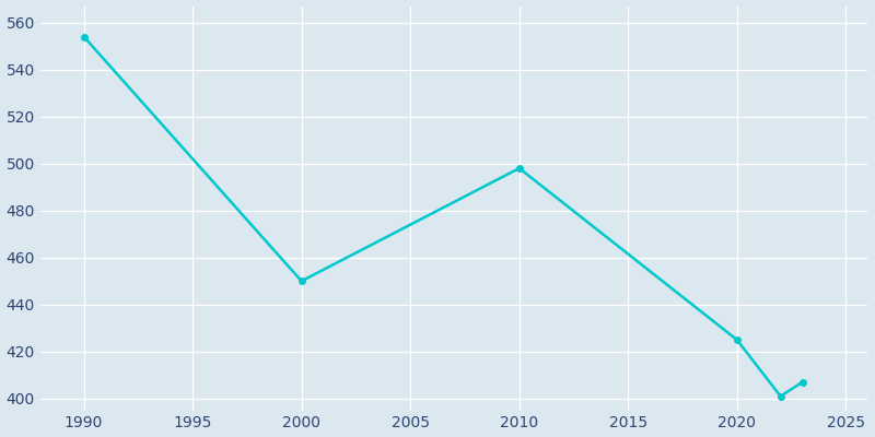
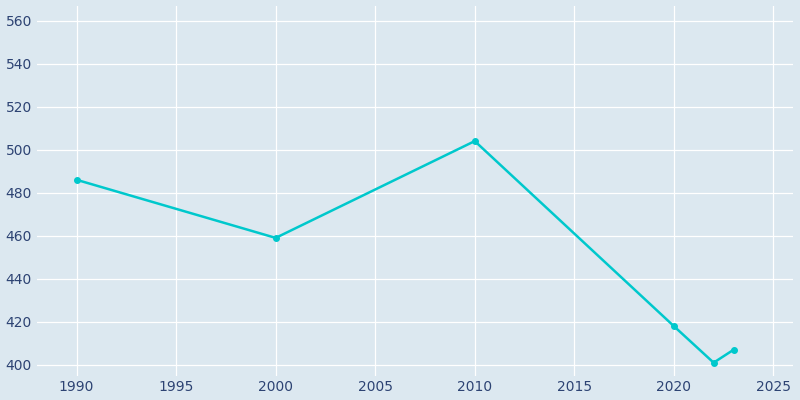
1990: 554 -> 486
2000: 450 -> 459
2010: 498 -> 504
2020: 425 -> 418
